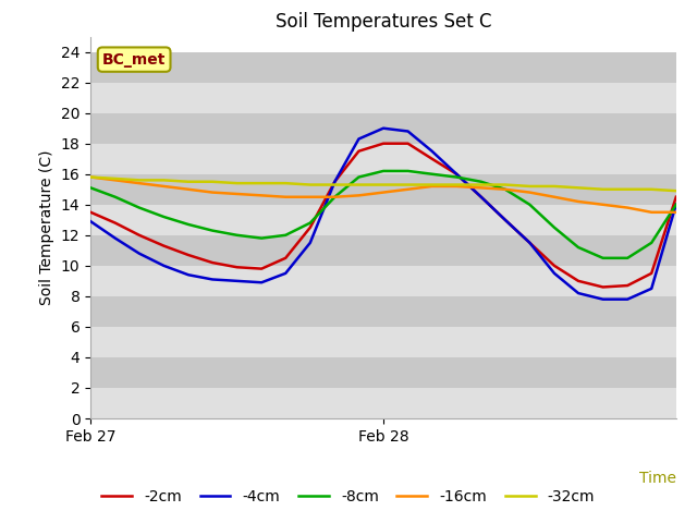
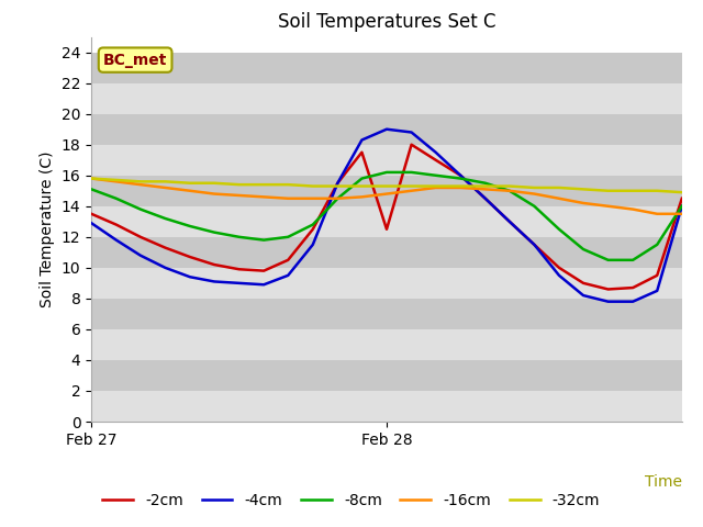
-2cm/Feb 28: 18.0 -> 12.5
